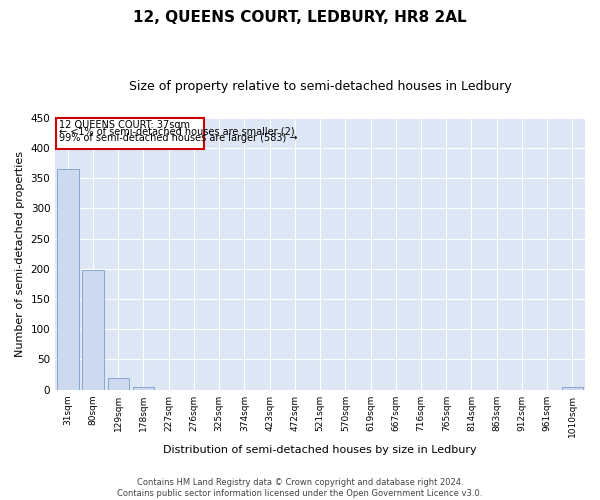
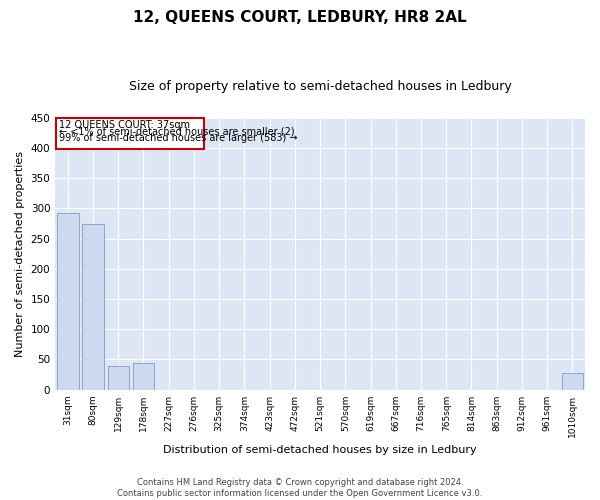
31sqm: 365 -> 292
80sqm: 198 -> 274
129sqm: 20 -> 40
178sqm: 5 -> 44
1010sqm: 5 -> 28
